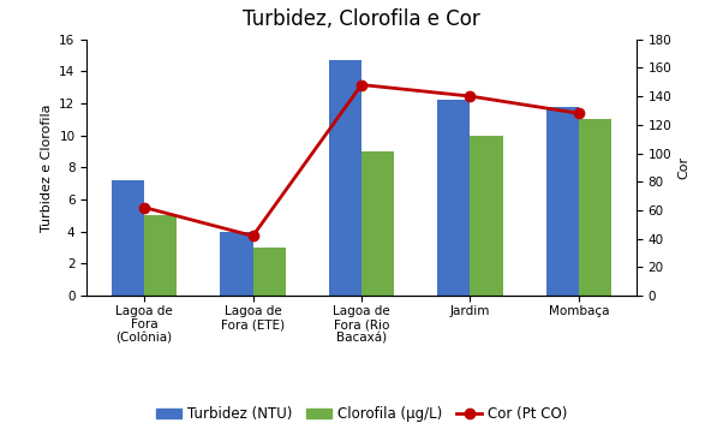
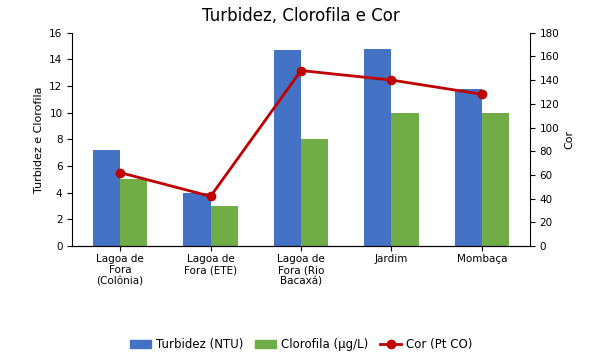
Clorofila (μg/L)/Lagoa de Fora (Rio Bacaxá): 9 -> 8
Turbidez (NTU)/Jardim: 12.2 -> 14.8
Clorofila (μg/L)/Mombaça: 11 -> 10
